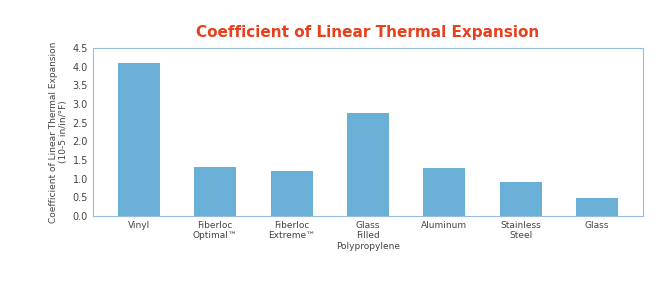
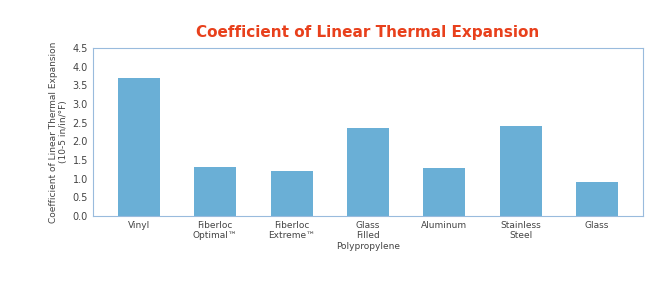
Vinyl: 4.10 -> 3.70
Glass Filled Polypropylene: 2.75 -> 2.35
Stainless Steel: 0.92 -> 2.40
Glass: 0.47 -> 0.90
